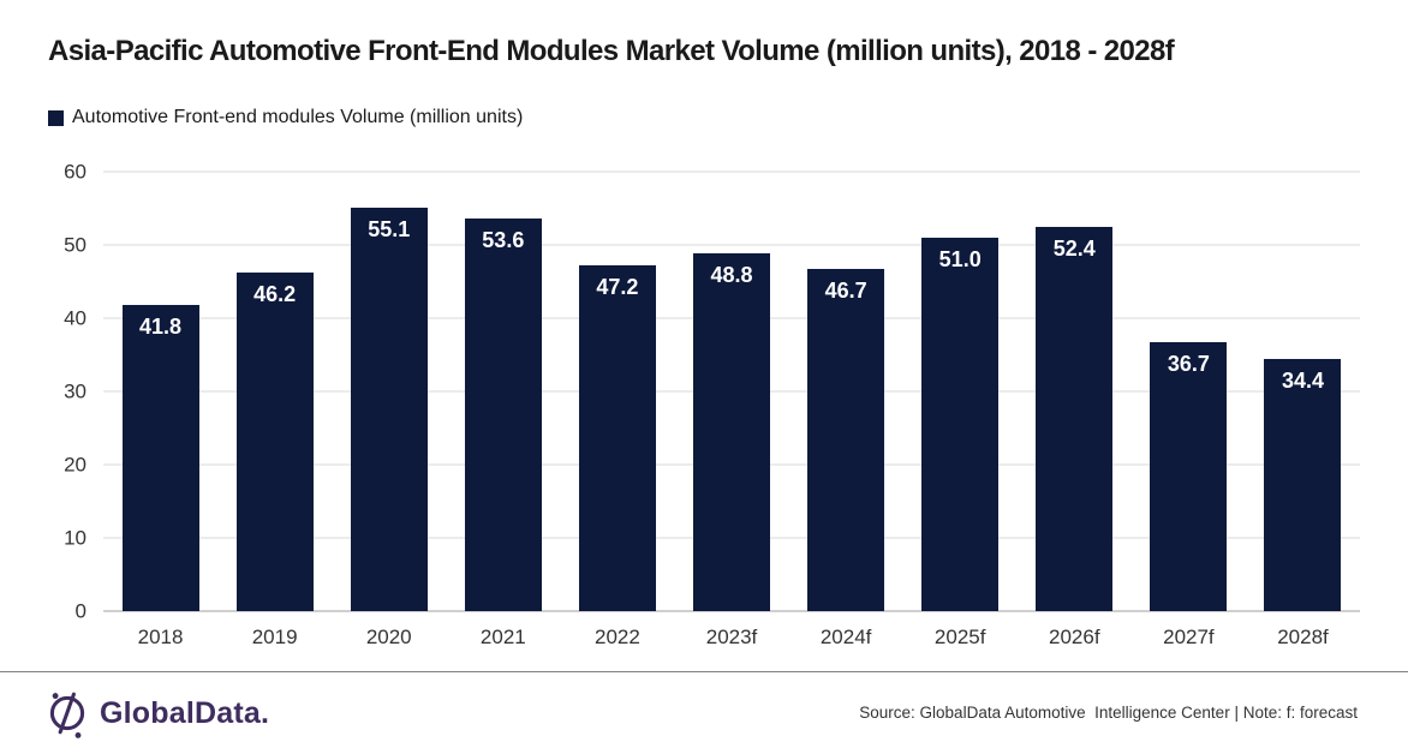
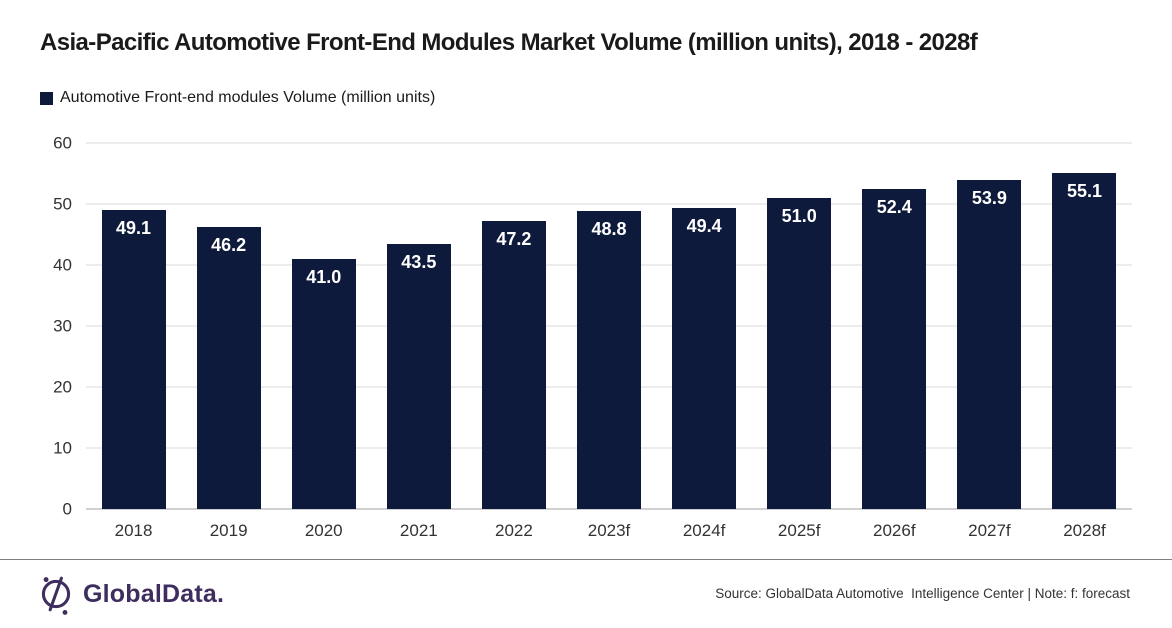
2018: 41.8 -> 49.1
2020: 55.1 -> 41.0
2021: 53.6 -> 43.5
2024f: 46.7 -> 49.4
2027f: 36.7 -> 53.9
2028f: 34.4 -> 55.1
